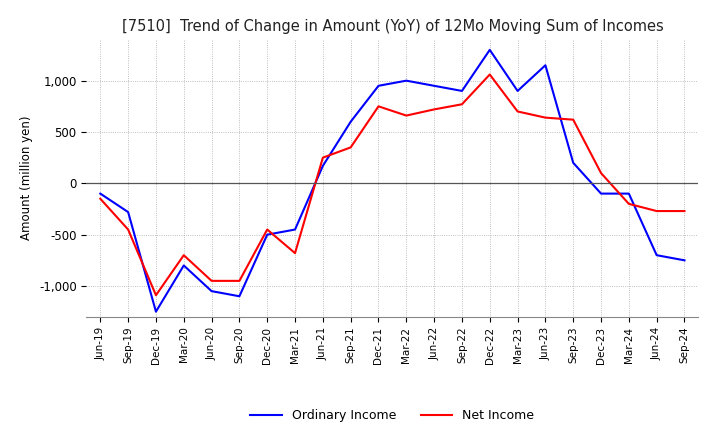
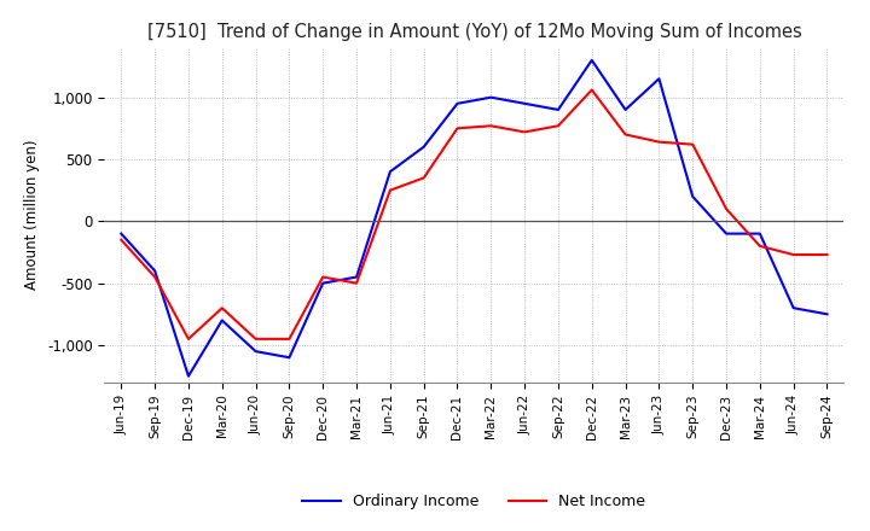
Ordinary Income/Sep-19: -280 -> -400
Net Income/Dec-19: -1,090 -> -950
Net Income/Mar-21: -680 -> -500
Ordinary Income/Jun-21: 170 -> 400
Net Income/Mar-22: 660 -> 770
